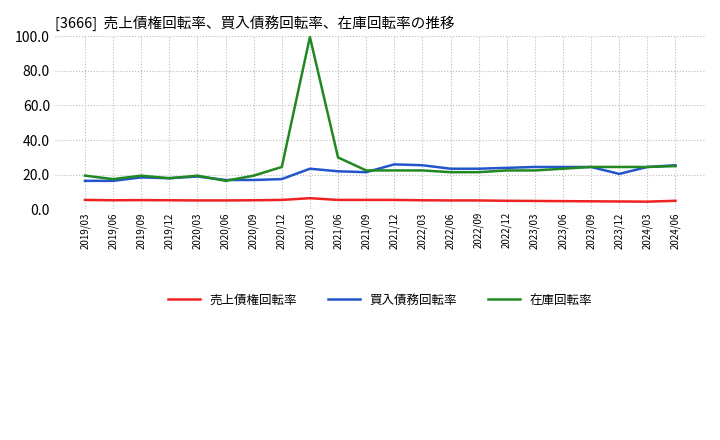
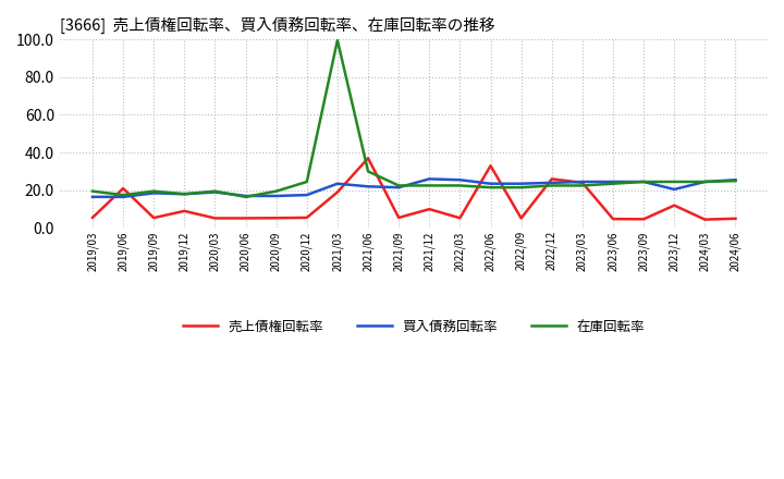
売上債権回転率/2019/06: 5 -> 21
売上債権回転率/2019/12: 5 -> 9
売上債権回転率/2021/03: 6 -> 19
売上債権回転率/2021/06: 6 -> 37
売上債権回転率/2021/12: 6 -> 10
売上債権回転率/2022/06: 5 -> 33
売上債権回転率/2022/12: 5 -> 26
売上債権回転率/2023/03: 5 -> 24
売上債権回転率/2023/12: 5 -> 12
